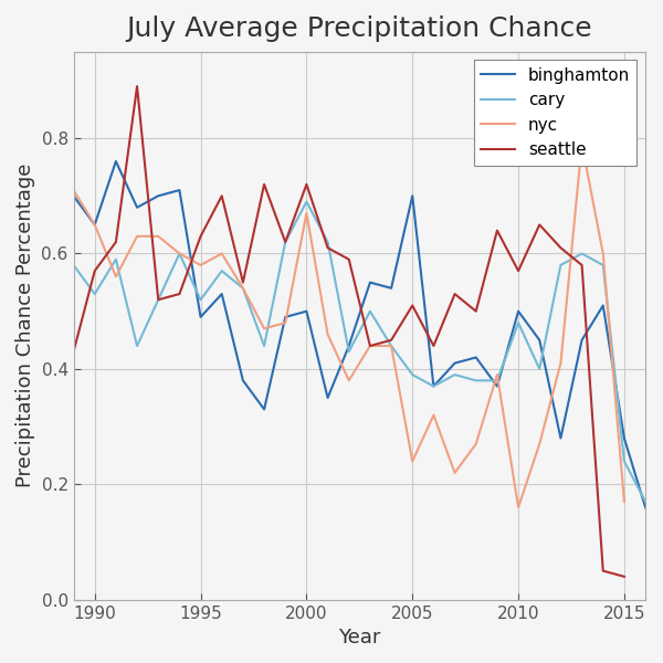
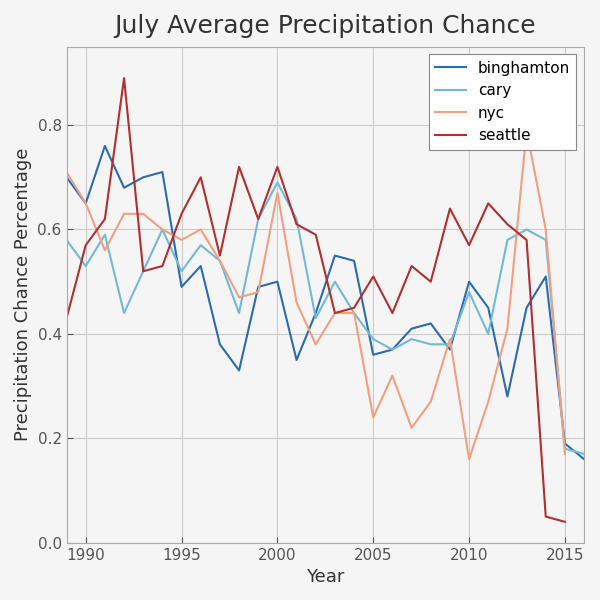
binghamton/2005: 0.70 -> 0.36
binghamton/2015: 0.28 -> 0.19
cary/2015: 0.24 -> 0.18
